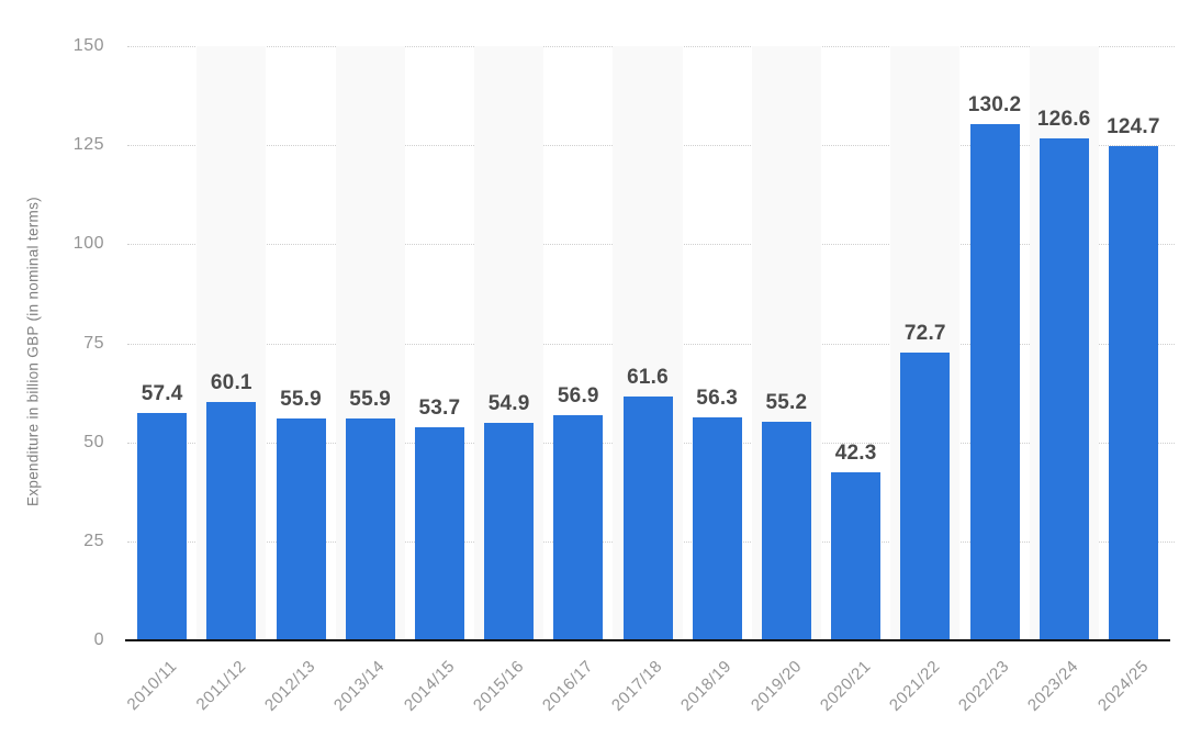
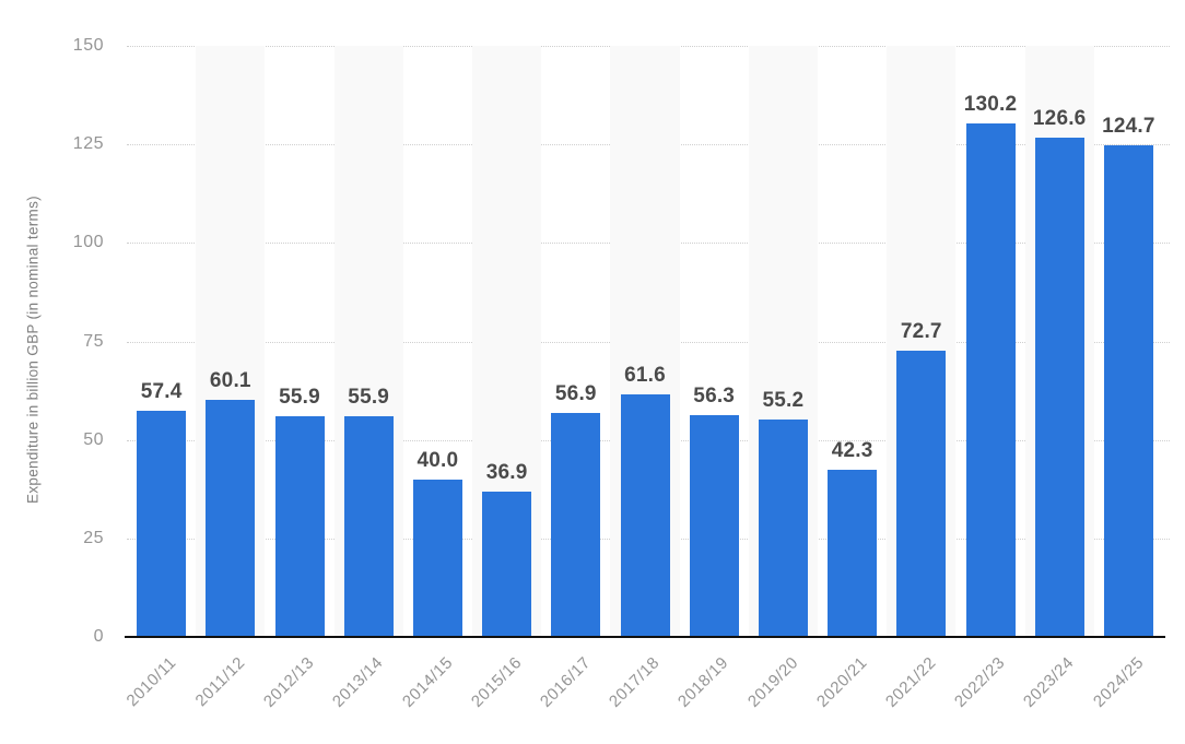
2014/15: 53.7 -> 40.0
2015/16: 54.9 -> 36.9
